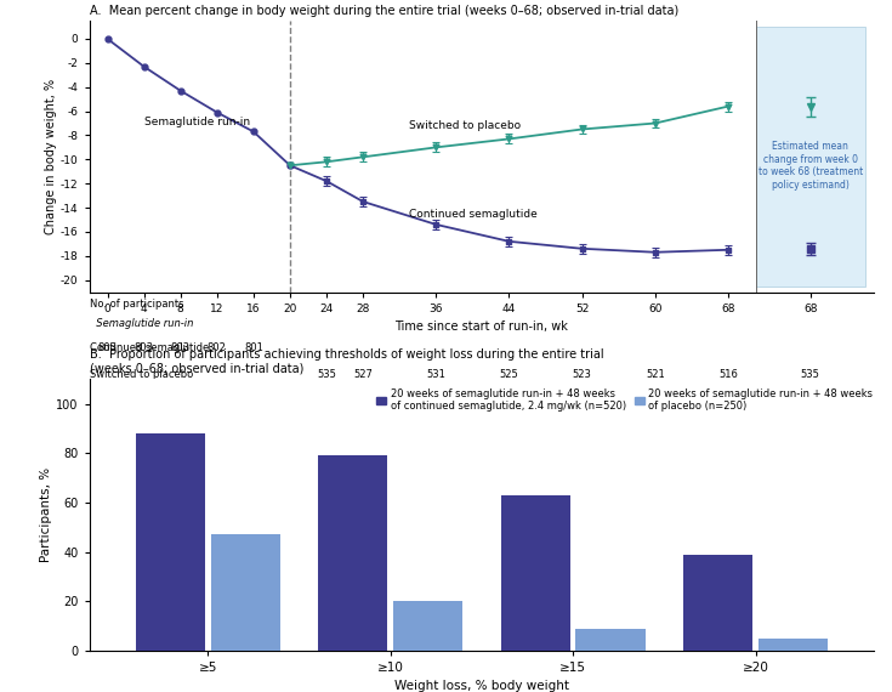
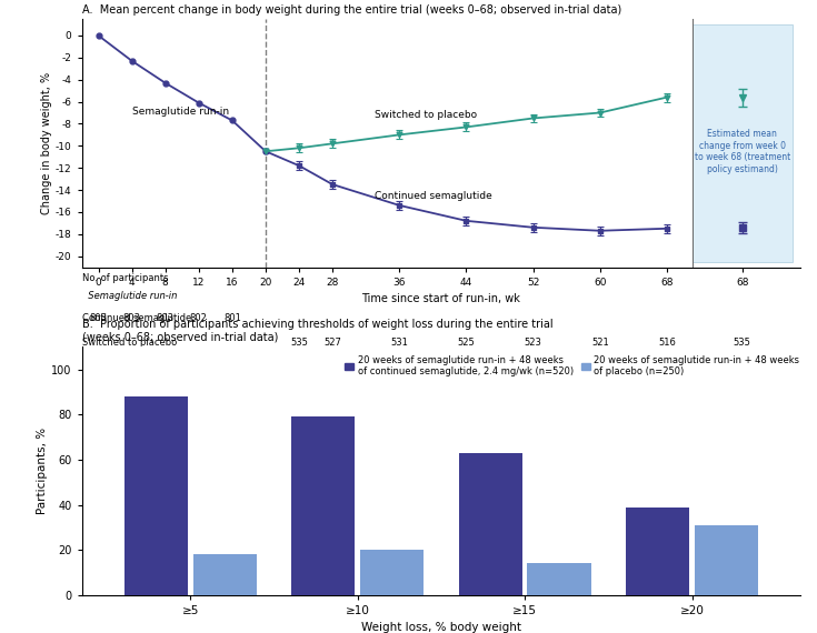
20 weeks of semaglutide run-in + 48 weeks of placebo (n=250)/≥5: 47 -> 18
20 weeks of semaglutide run-in + 48 weeks of placebo (n=250)/≥15: 9 -> 14
20 weeks of semaglutide run-in + 48 weeks of placebo (n=250)/≥20: 5 -> 31
